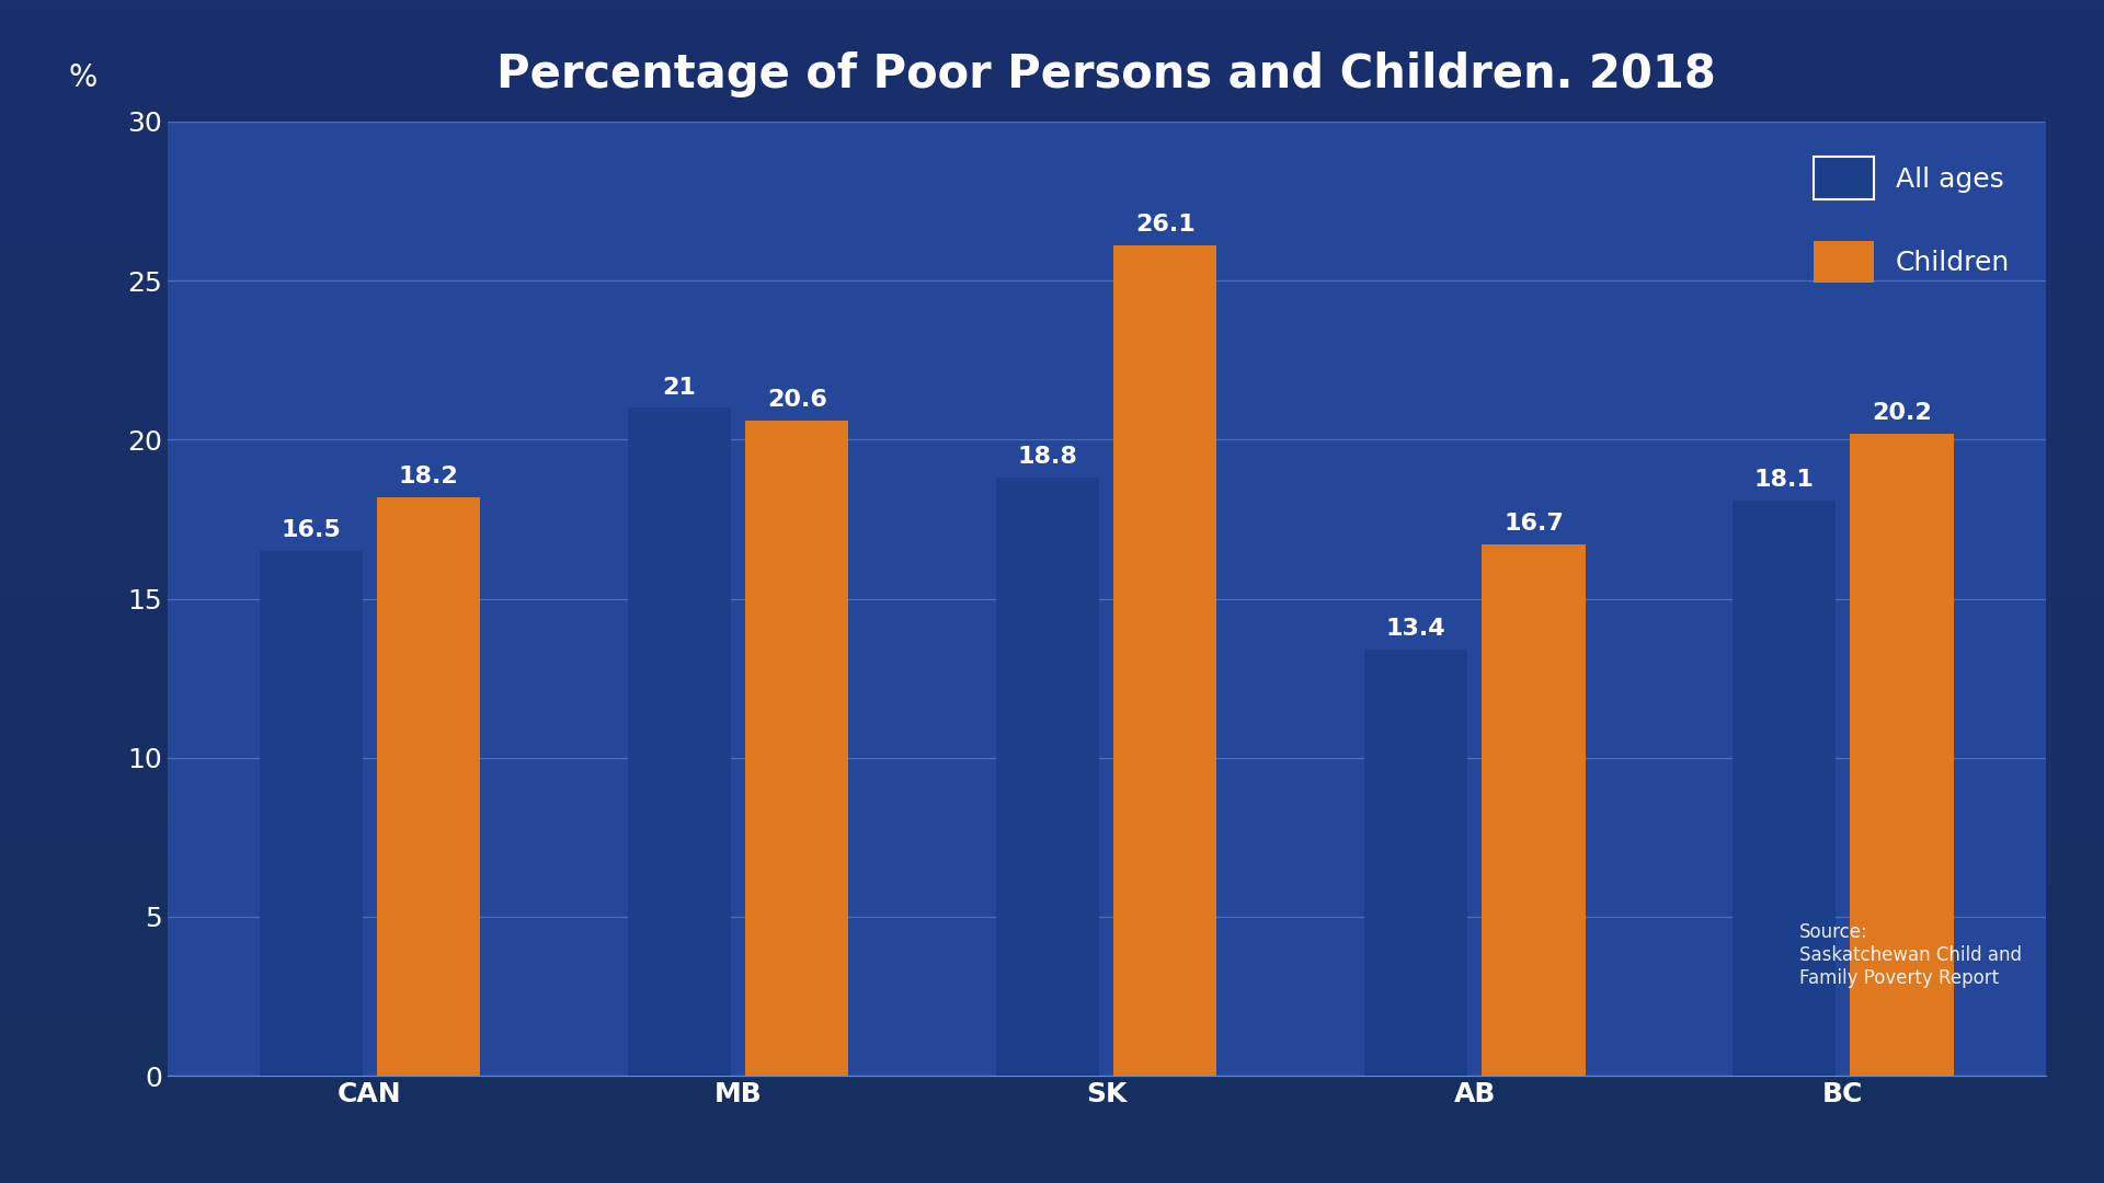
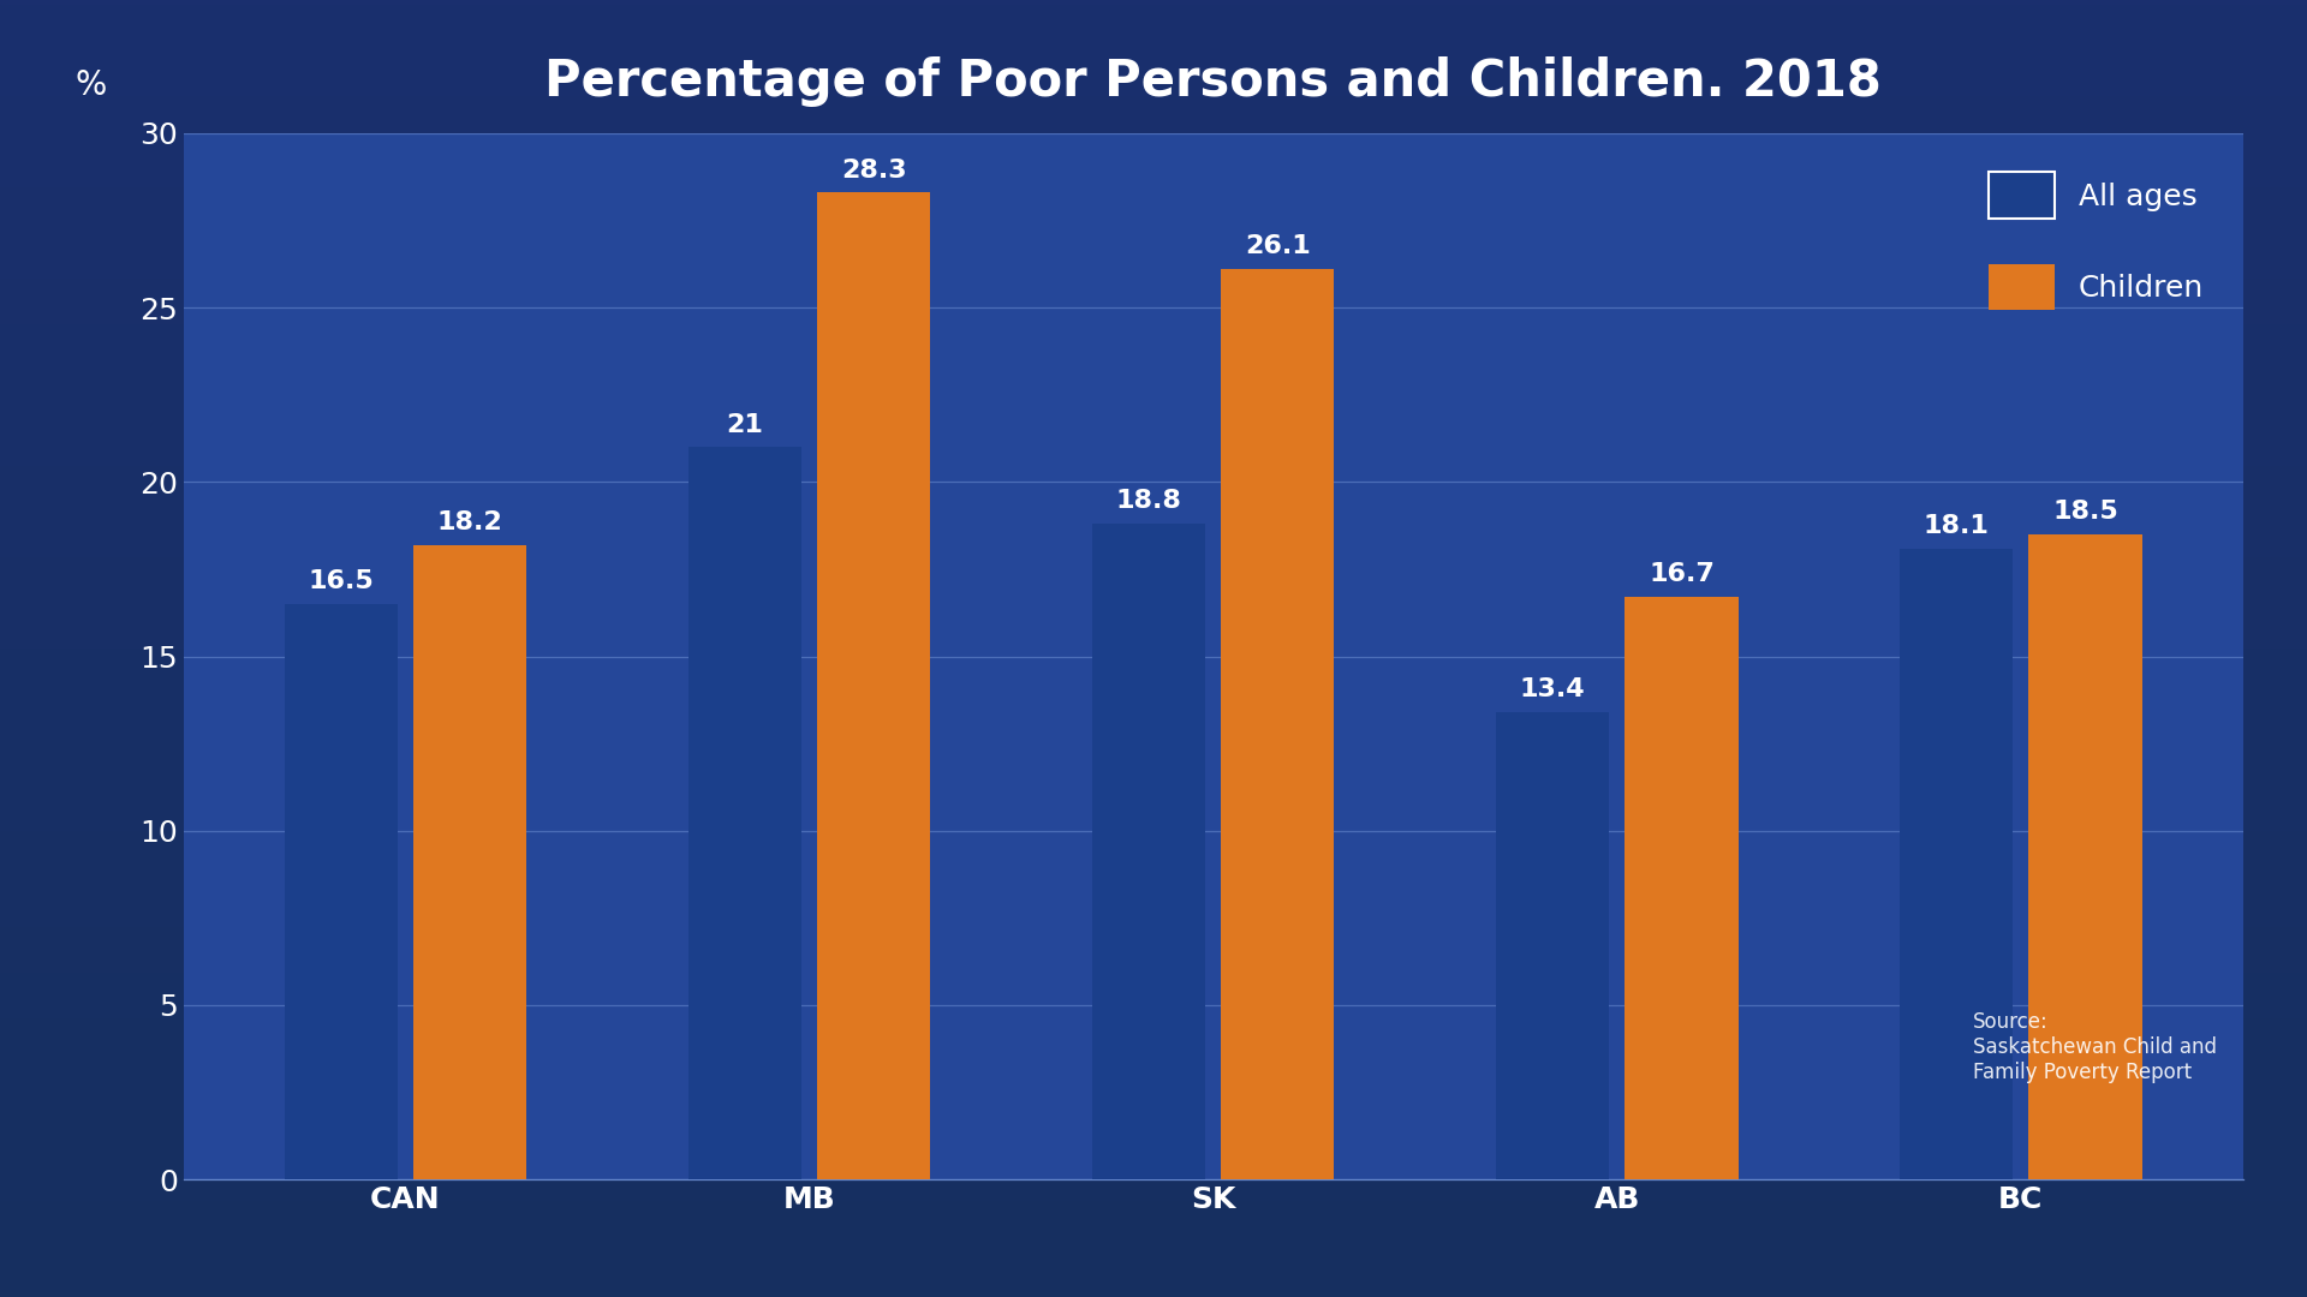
Children/MB: 20.6 -> 28.3
Children/BC: 20.2 -> 18.5
